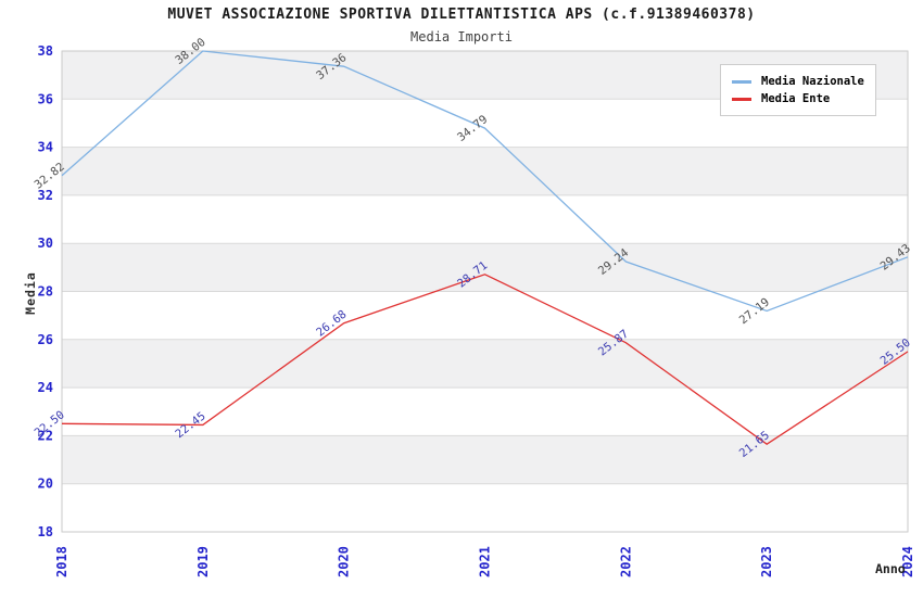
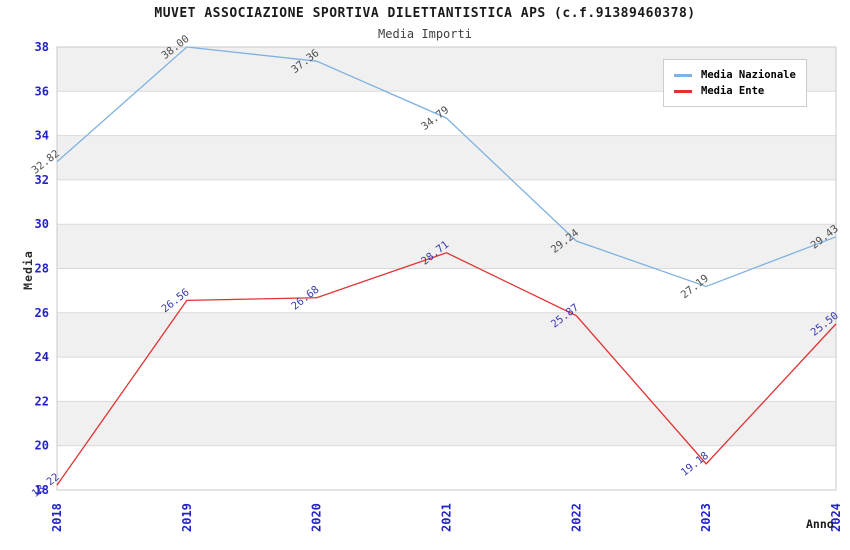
Media Ente/2018: 22.50 -> 18.22
Media Ente/2019: 22.45 -> 26.56
Media Ente/2023: 21.65 -> 19.18
